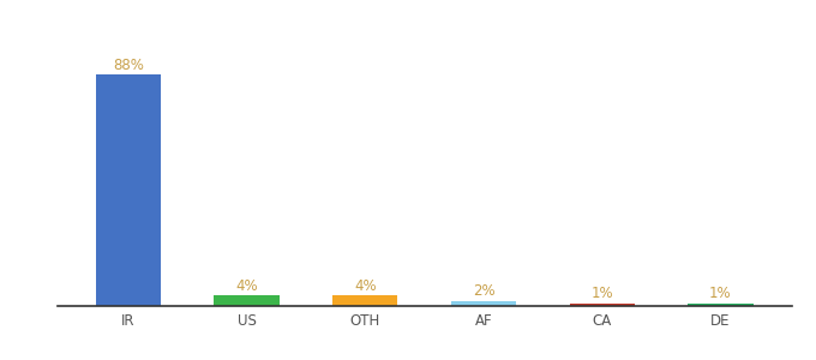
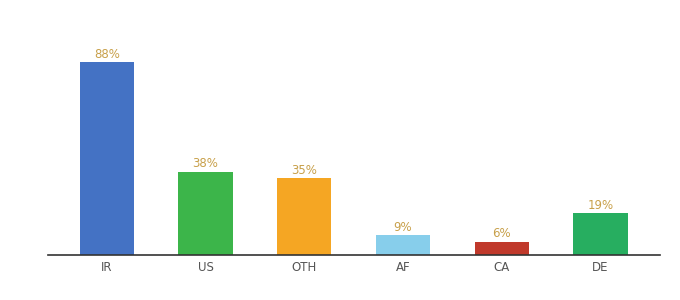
US: 4% -> 38%
OTH: 4% -> 35%
AF: 2% -> 9%
CA: 1% -> 6%
DE: 1% -> 19%
